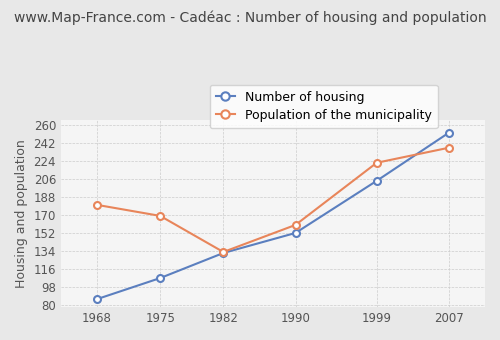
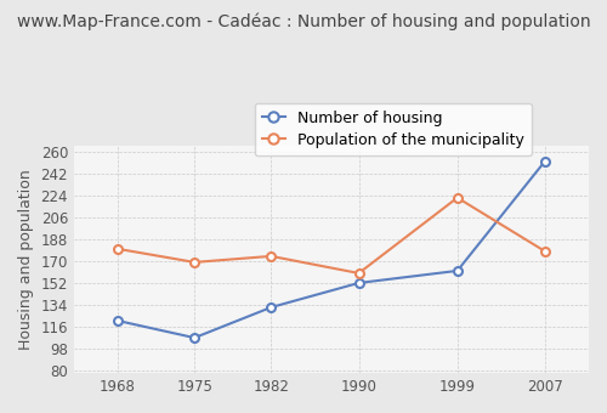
Number of housing/1968: 86 -> 121
Population of the municipality/1982: 133 -> 174
Number of housing/1999: 204 -> 162
Population of the municipality/2007: 237 -> 178
